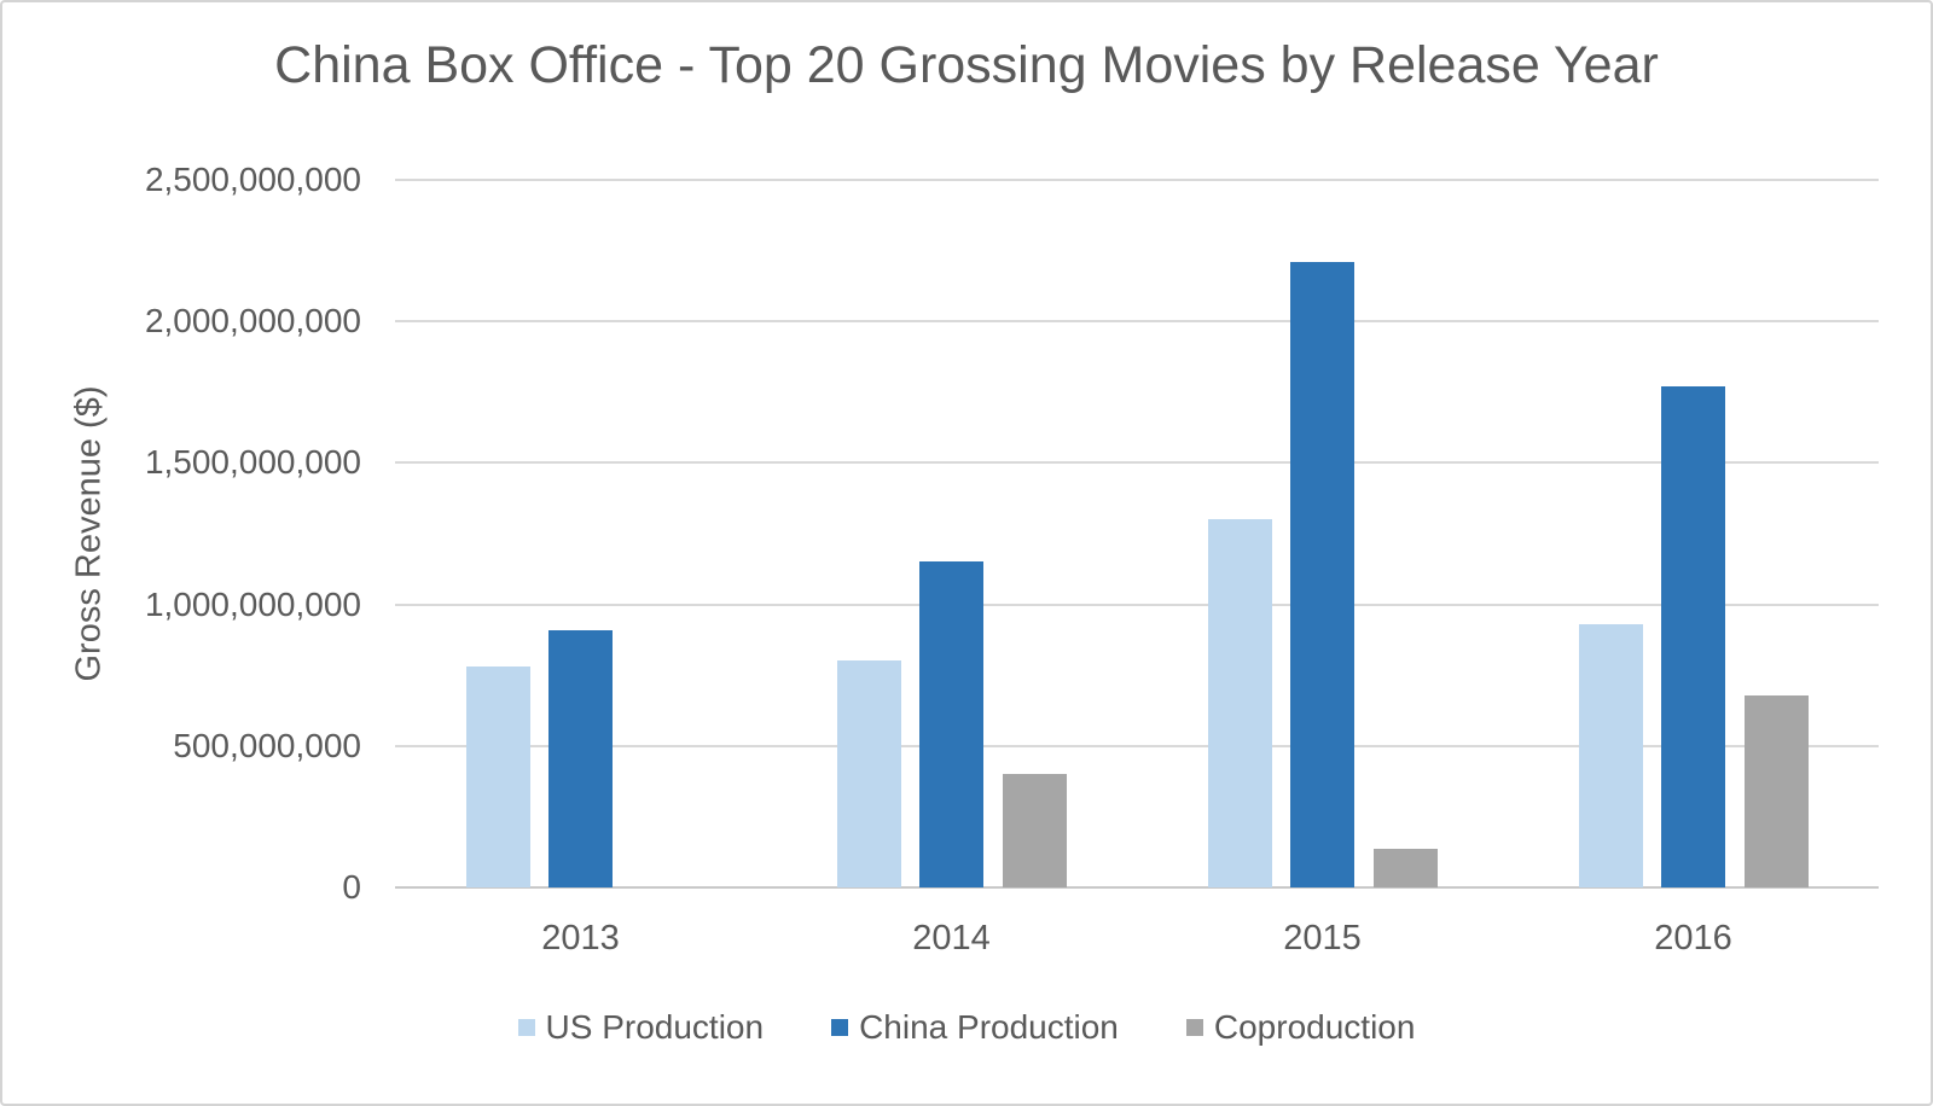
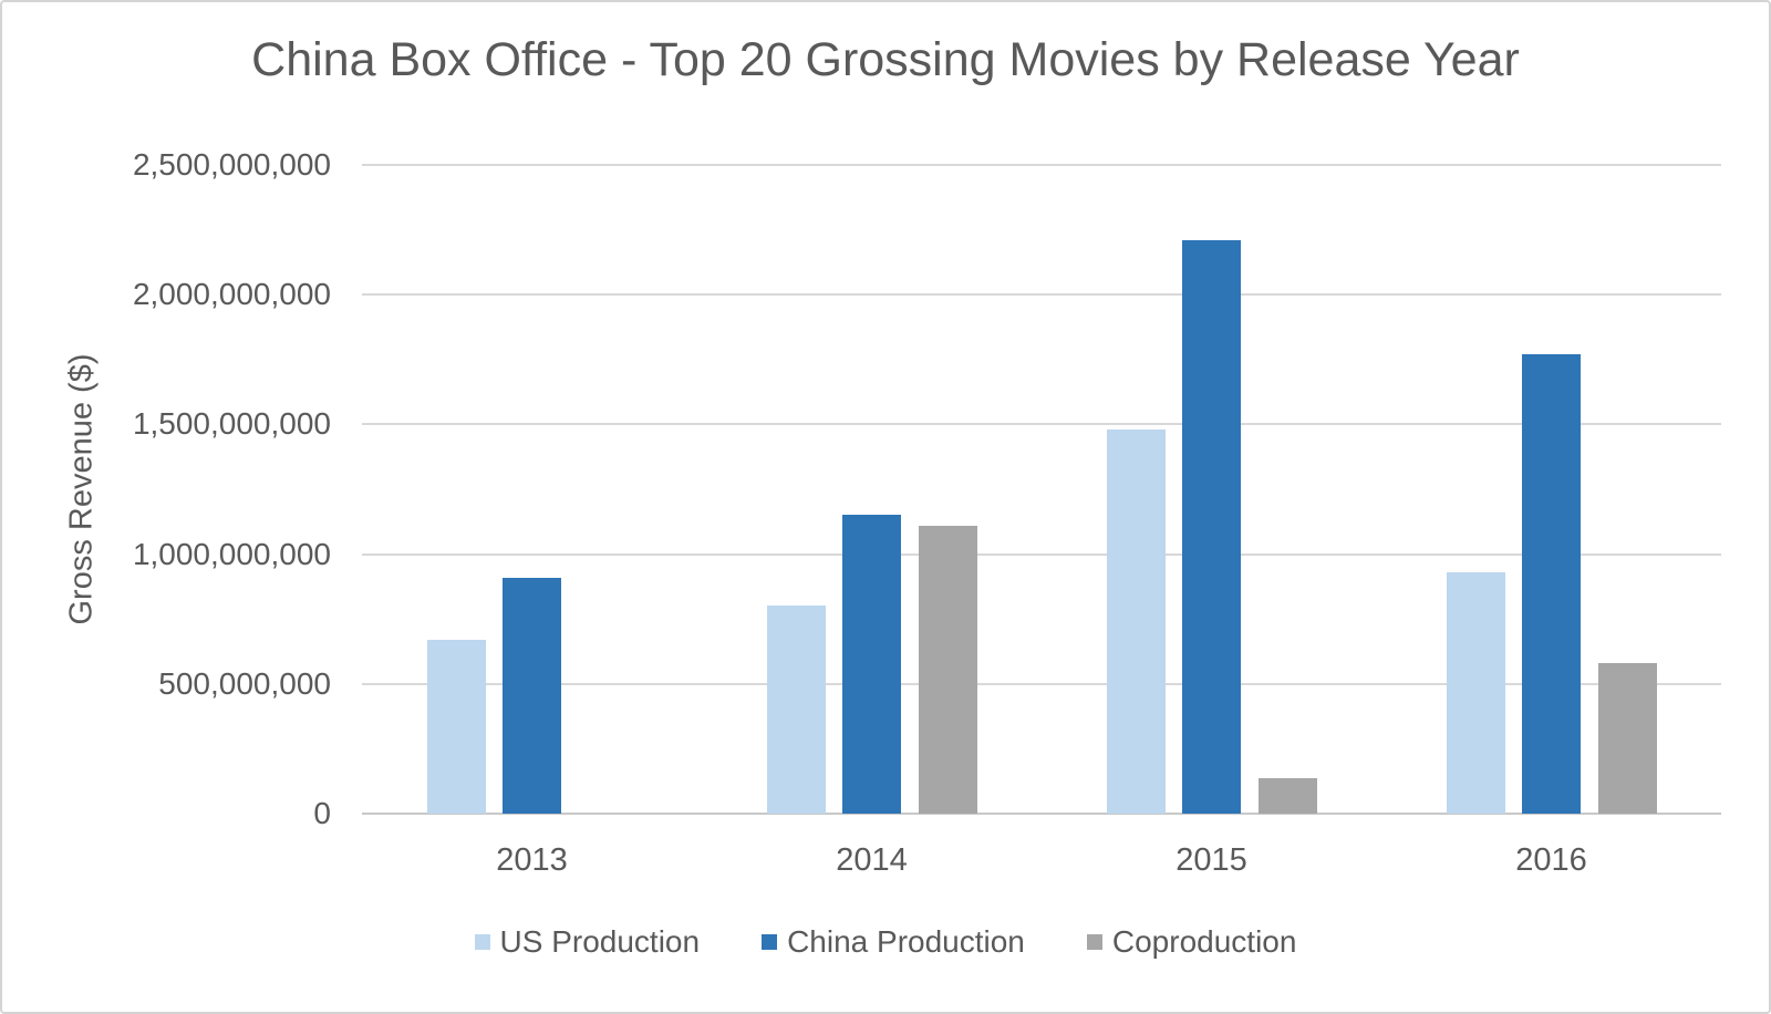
US Production/2013: 780000000 -> 670000000
Coproduction/2014: 400000000 -> 1110000000
US Production/2015: 1300000000 -> 1480000000
Coproduction/2016: 680000000 -> 580000000
